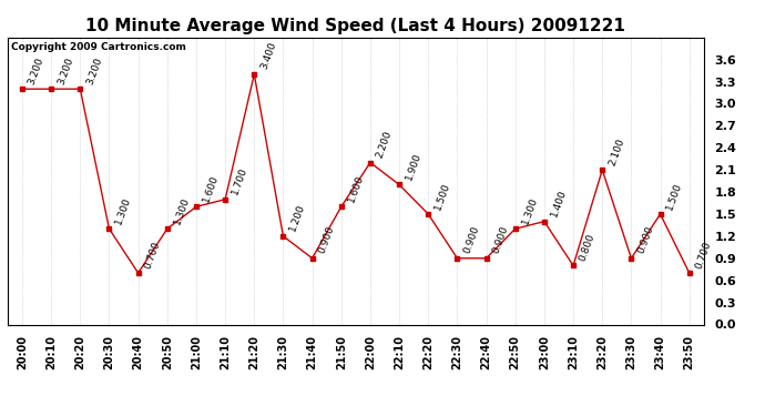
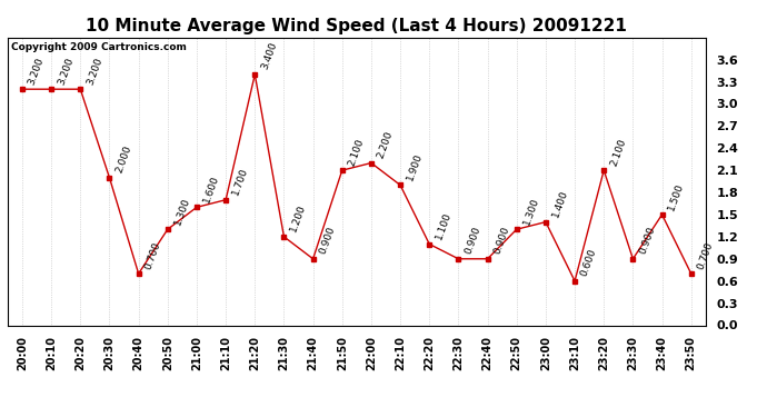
20:30: 1.300 -> 2.000
21:50: 1.600 -> 2.100
22:20: 1.500 -> 1.100
23:10: 0.800 -> 0.600
